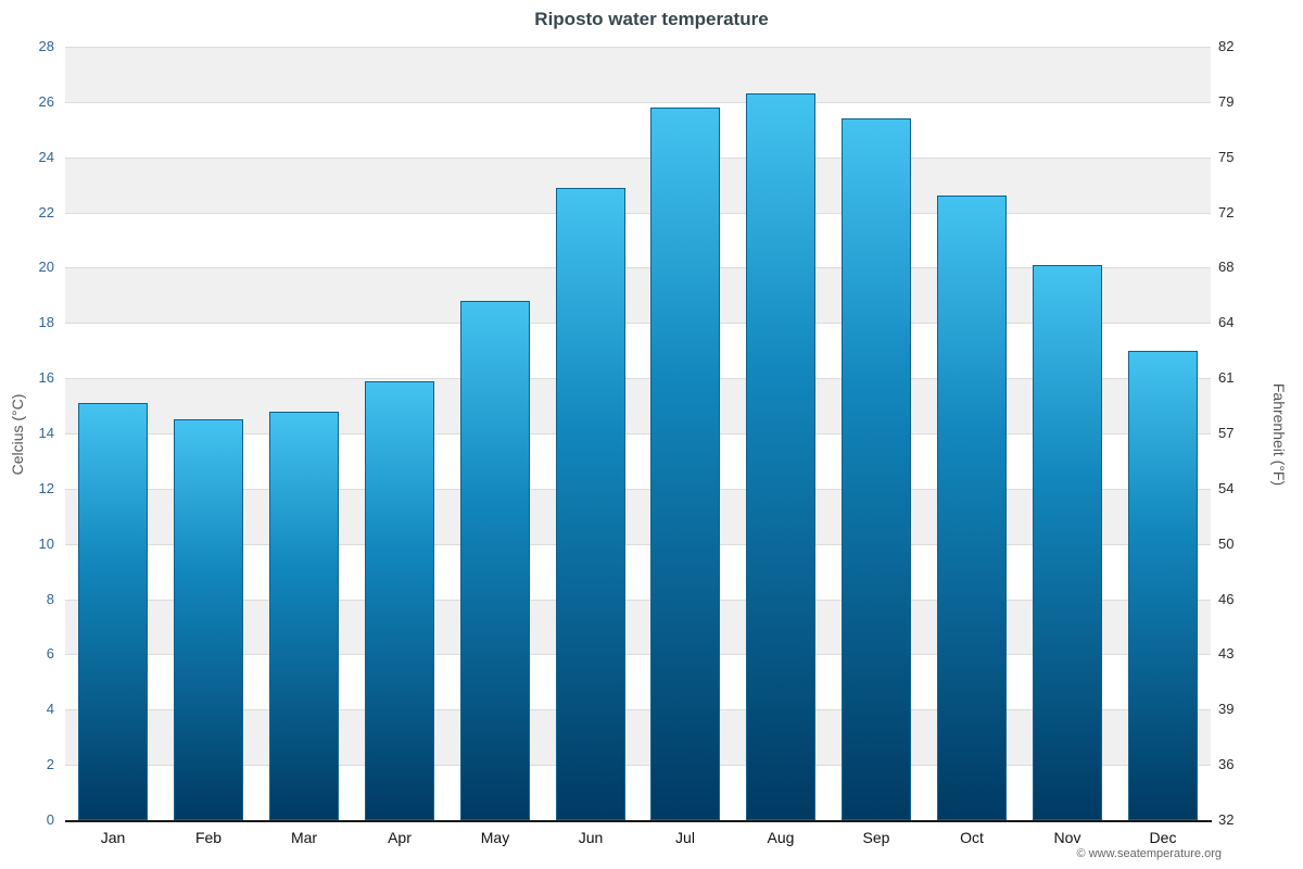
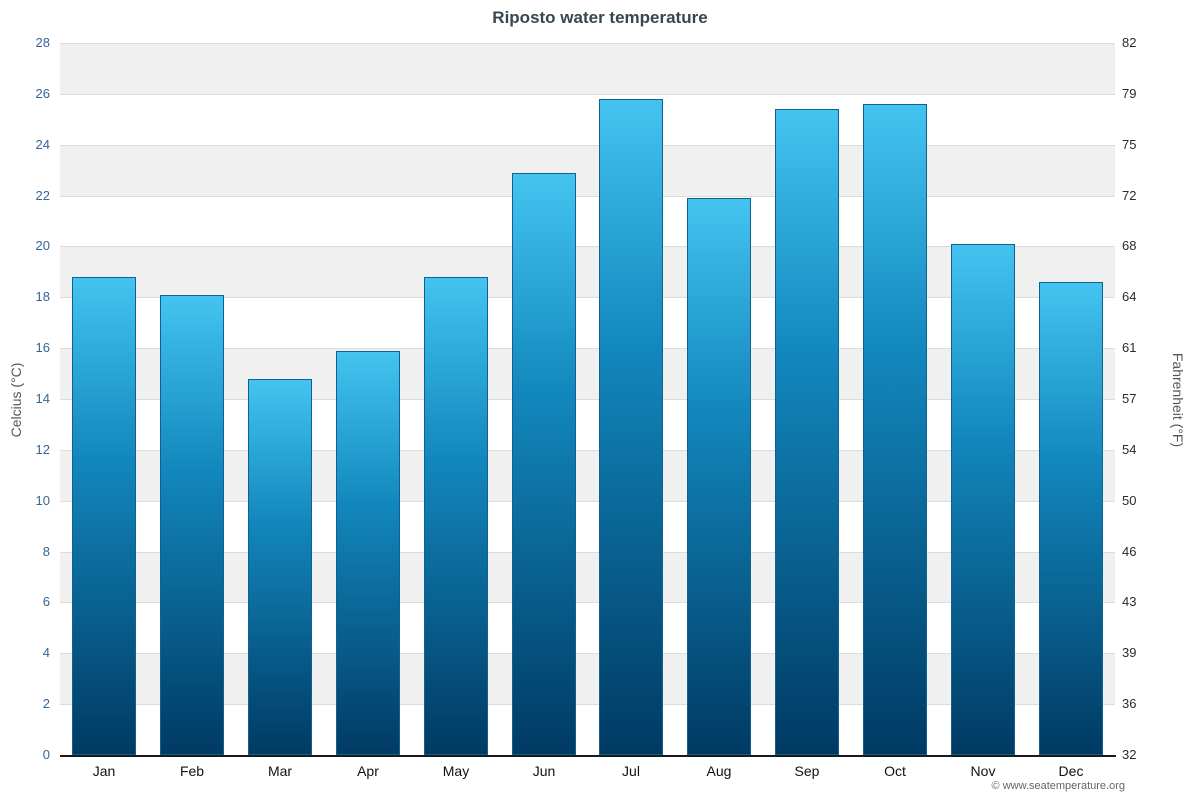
Jan: 15.1 -> 18.8
Feb: 14.5 -> 18.1
Aug: 26.3 -> 21.9
Oct: 22.6 -> 25.6
Dec: 17.0 -> 18.6
